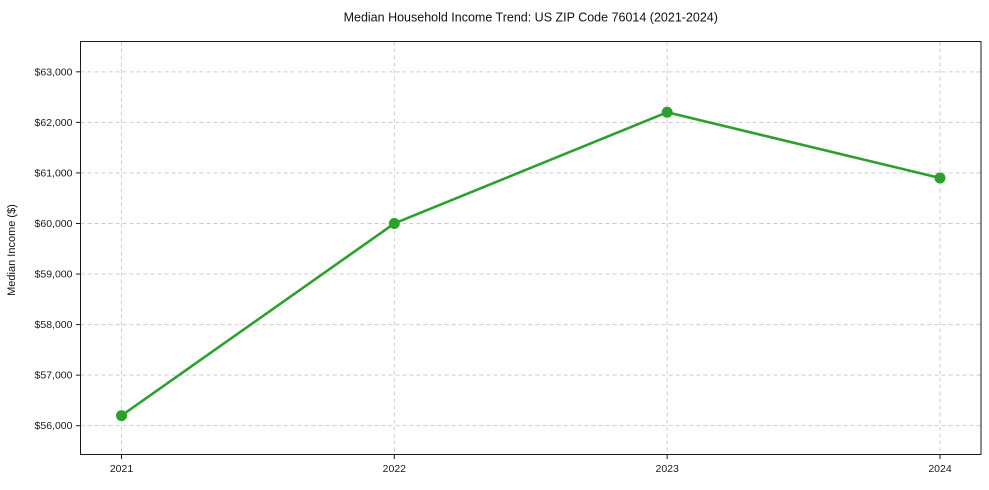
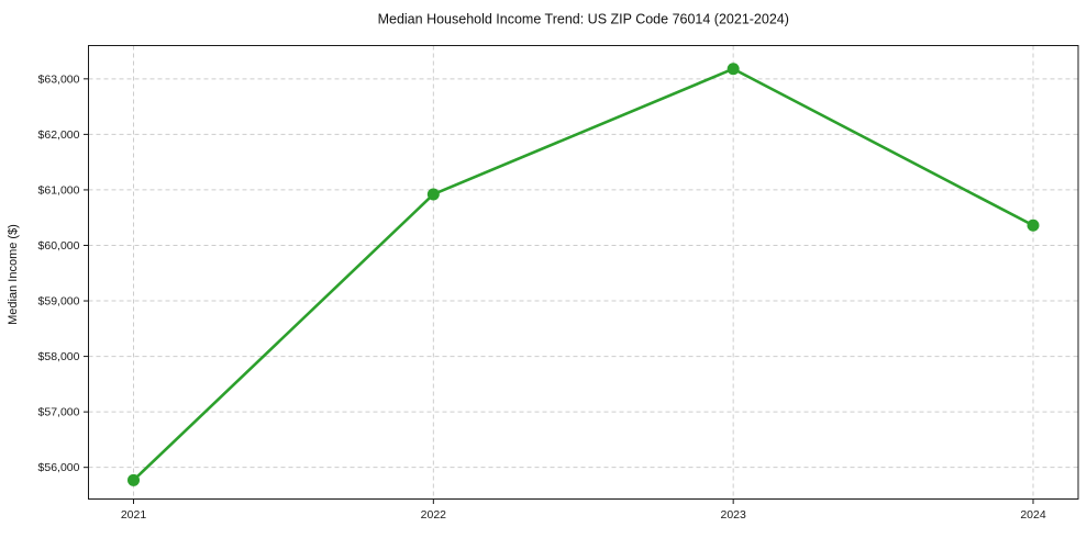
2021: $56200 -> $55800
2022: $60000 -> $60900
2023: $62200 -> $63200
2024: $60900 -> $60400
